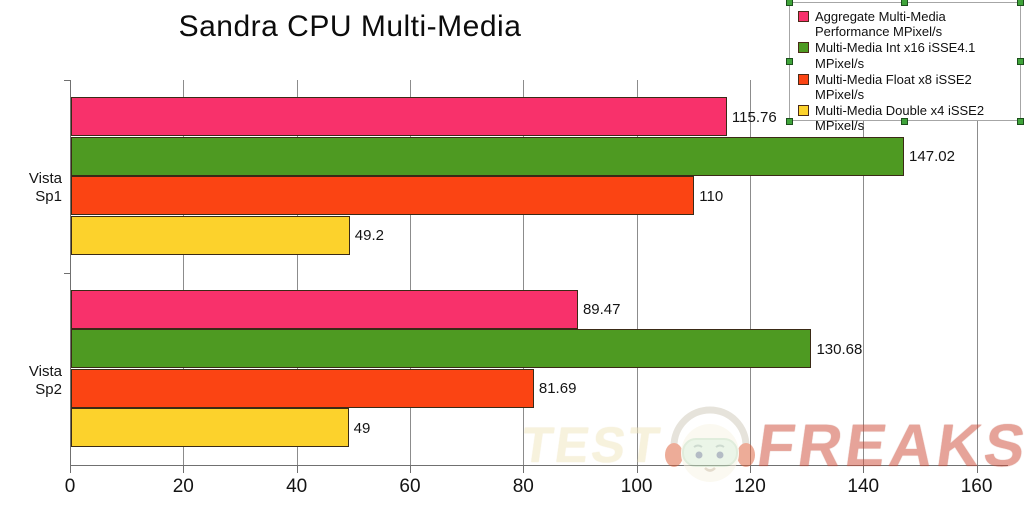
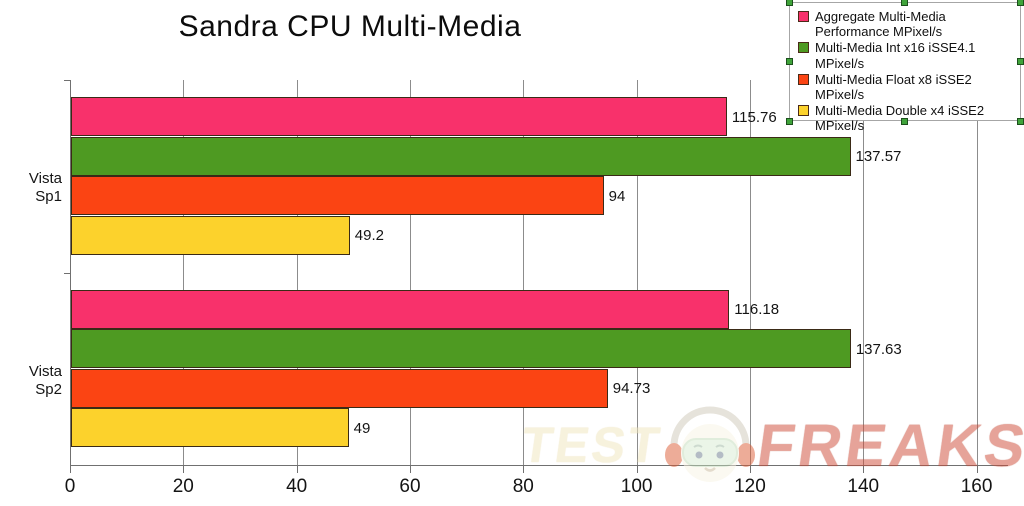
Multi-Media Int x16 iSSE4.1 MPixel/s/Vista Sp1: 147.02 -> 137.57
Multi-Media Float x8 iSSE2 MPixel/s/Vista Sp1: 110 -> 94
Aggregate Multi-Media Performance MPixel/s/Vista Sp2: 89.47 -> 116.18
Multi-Media Int x16 iSSE4.1 MPixel/s/Vista Sp2: 130.68 -> 137.63
Multi-Media Float x8 iSSE2 MPixel/s/Vista Sp2: 81.69 -> 94.73
